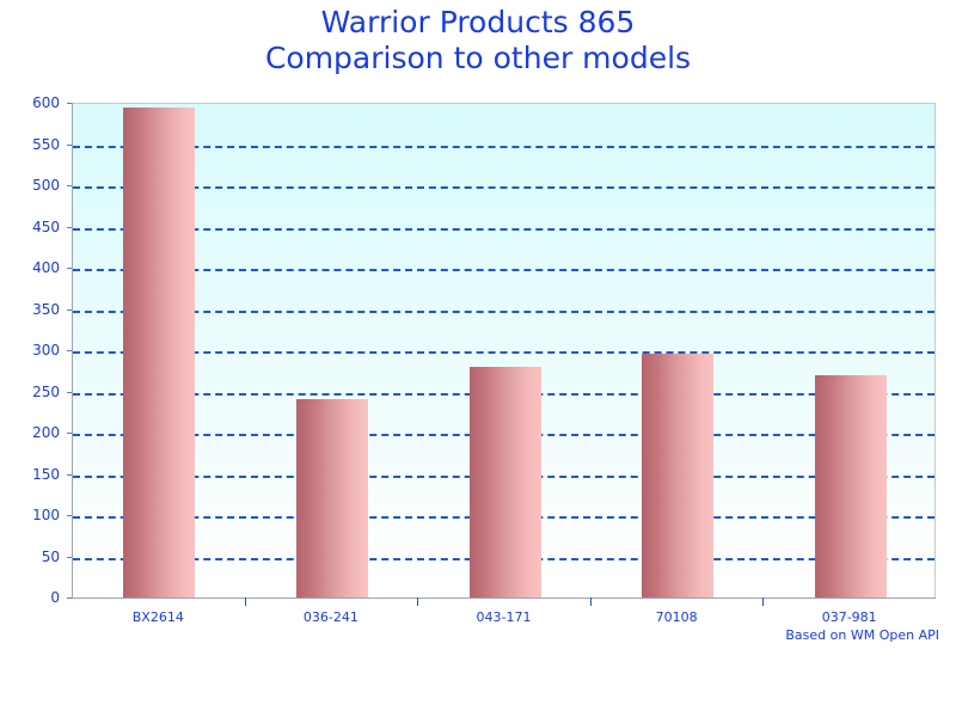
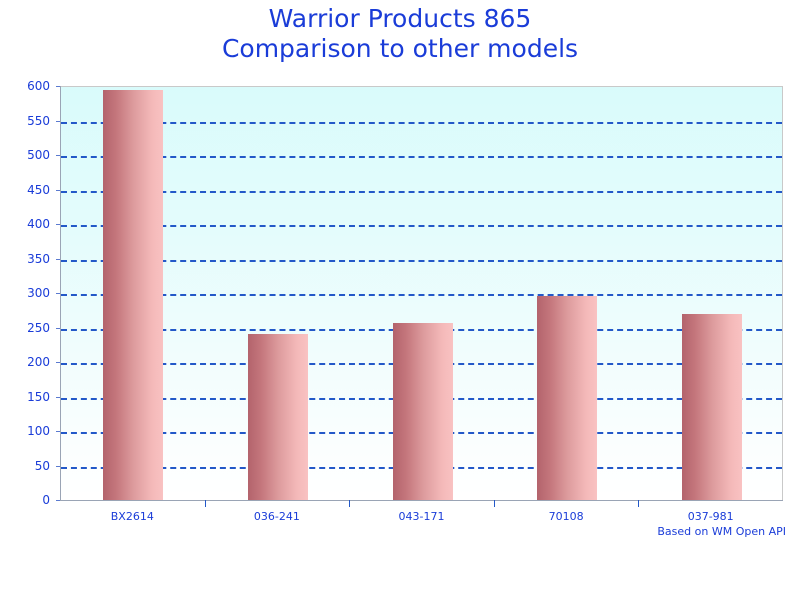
043-171: 280 -> 260
